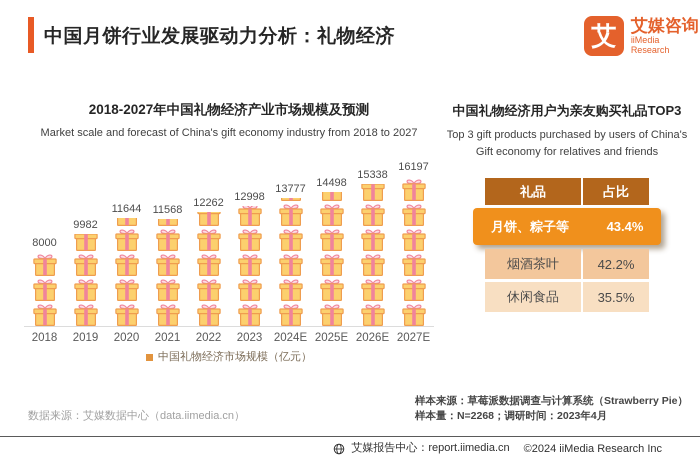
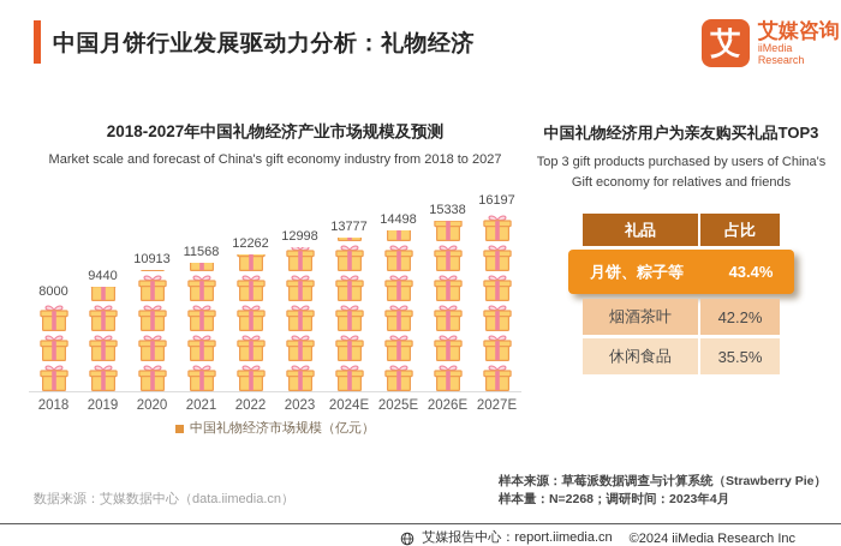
2019: 9982 -> 9440
2020: 11644 -> 10913
